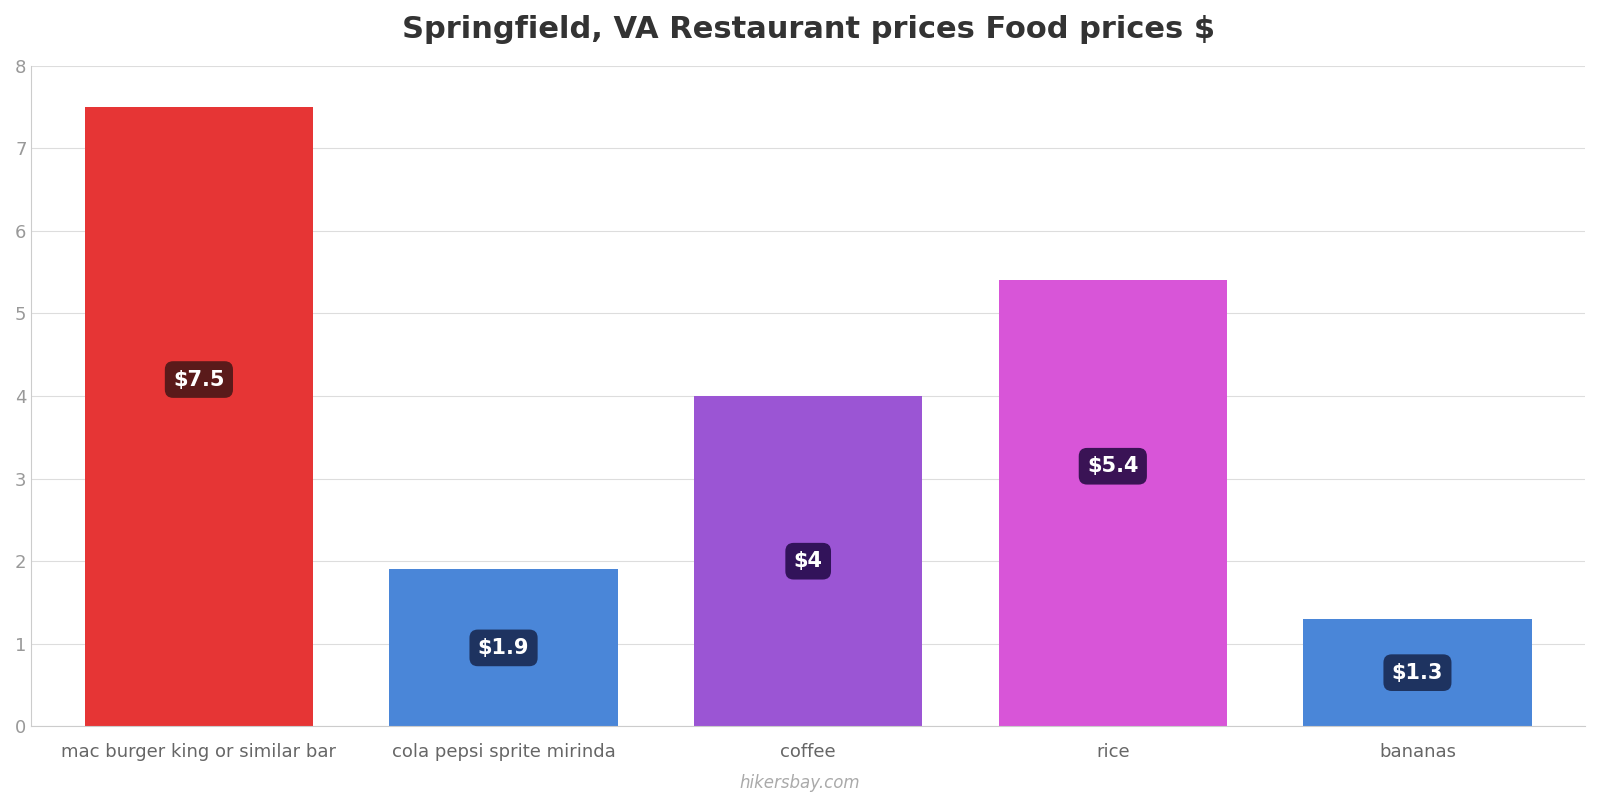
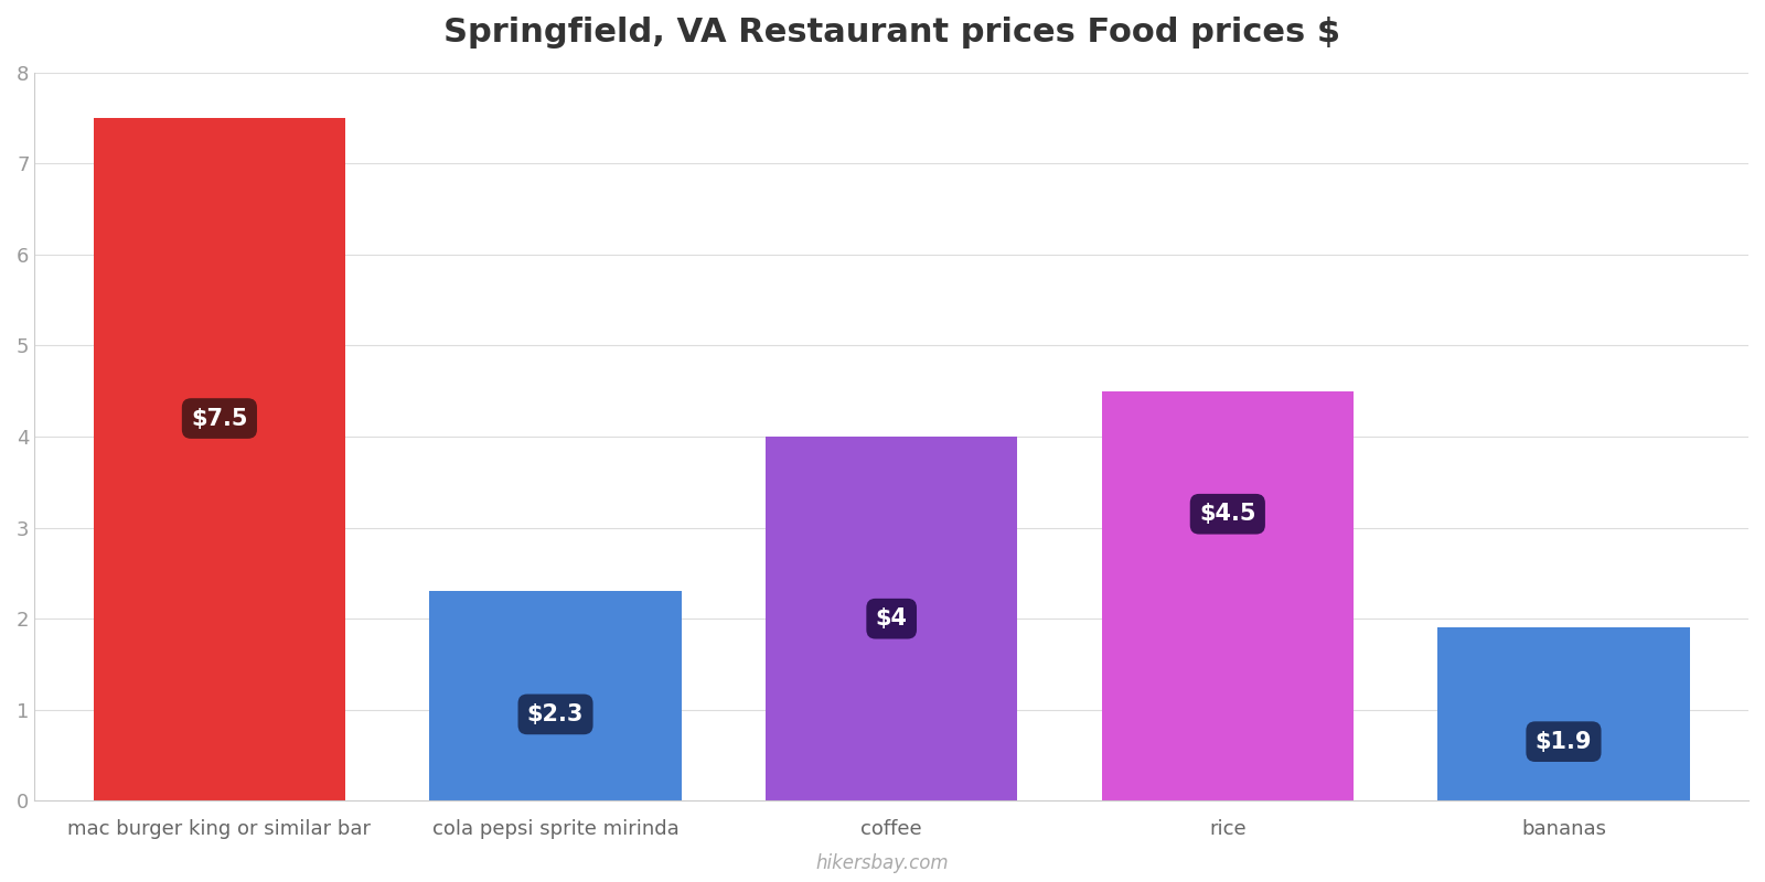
cola pepsi sprite mirinda: $1.9 -> $2.3
rice: $5.4 -> $4.5
bananas: $1.3 -> $1.9
